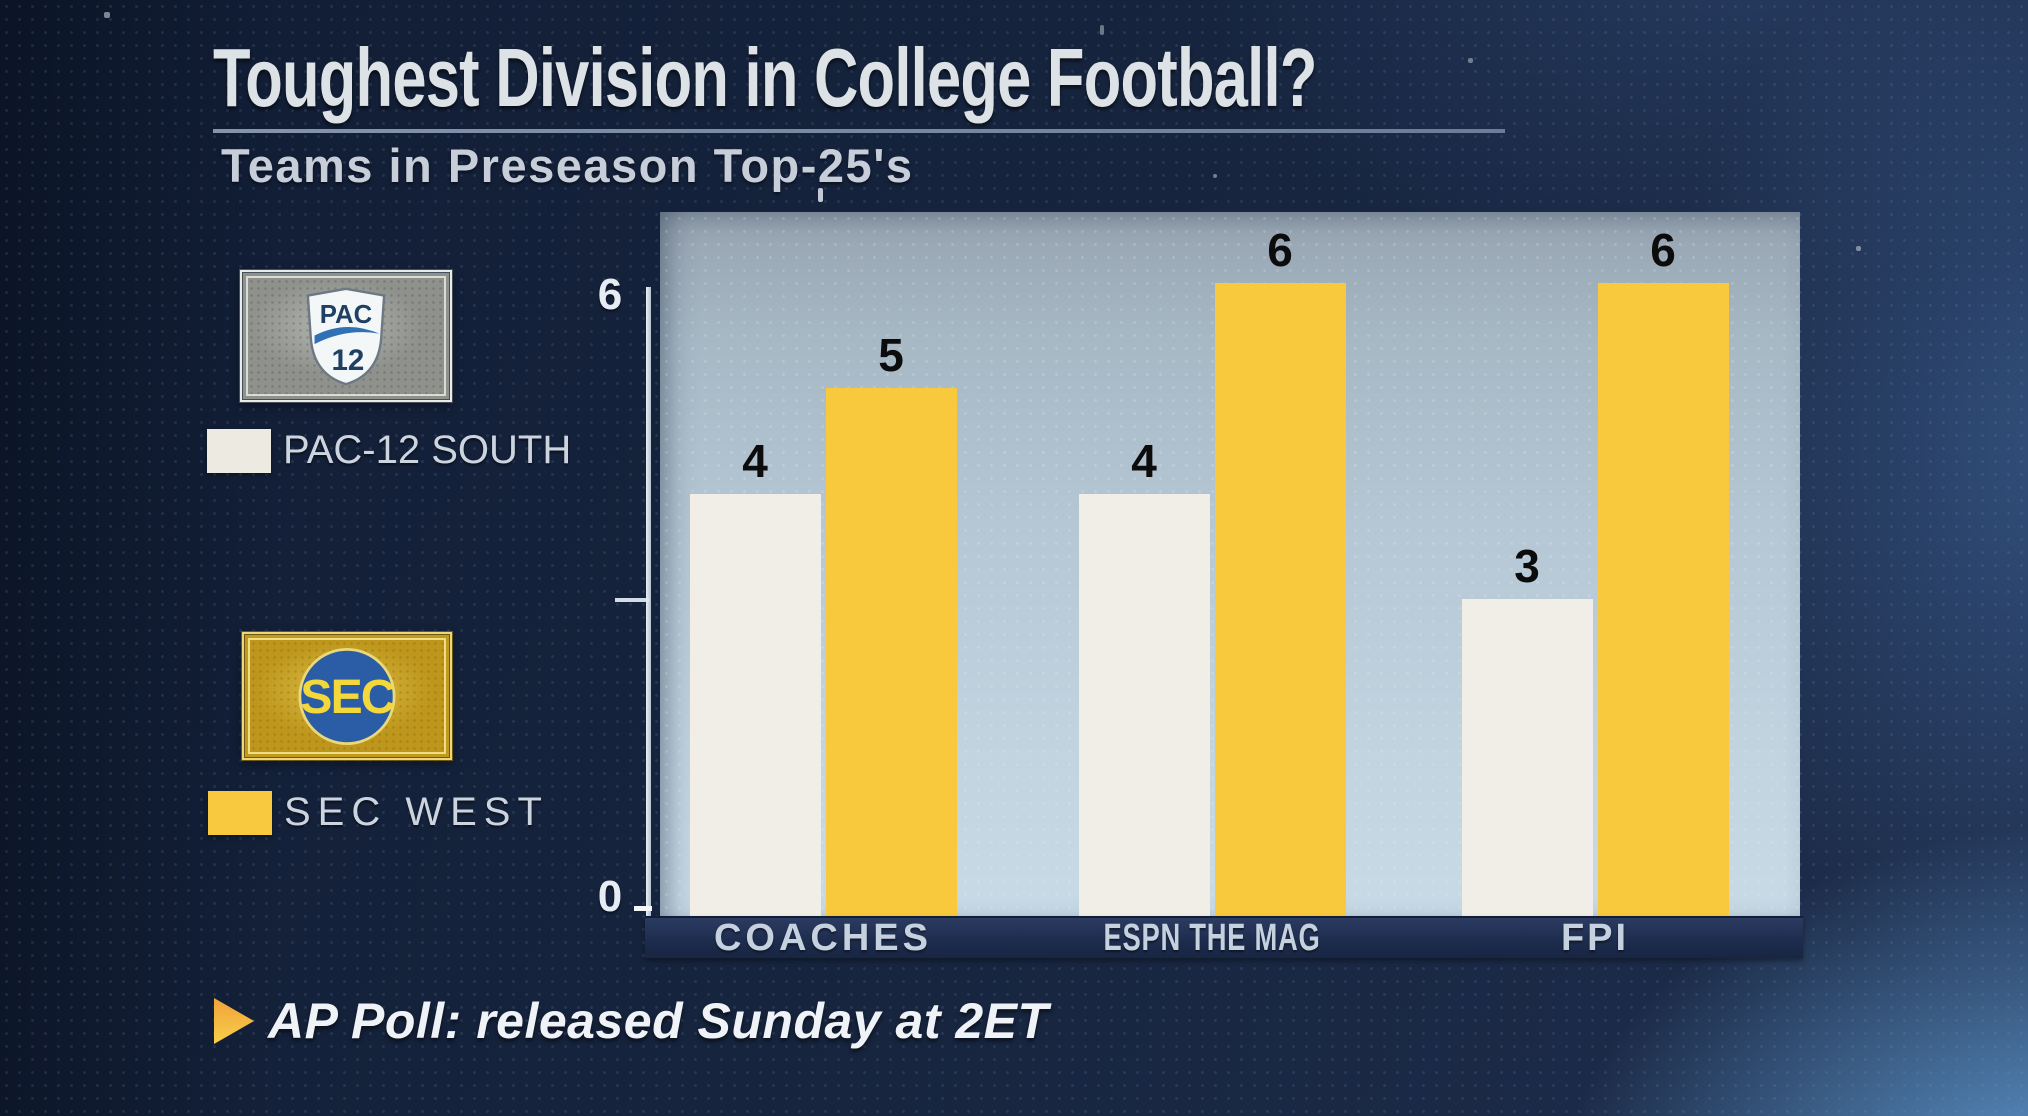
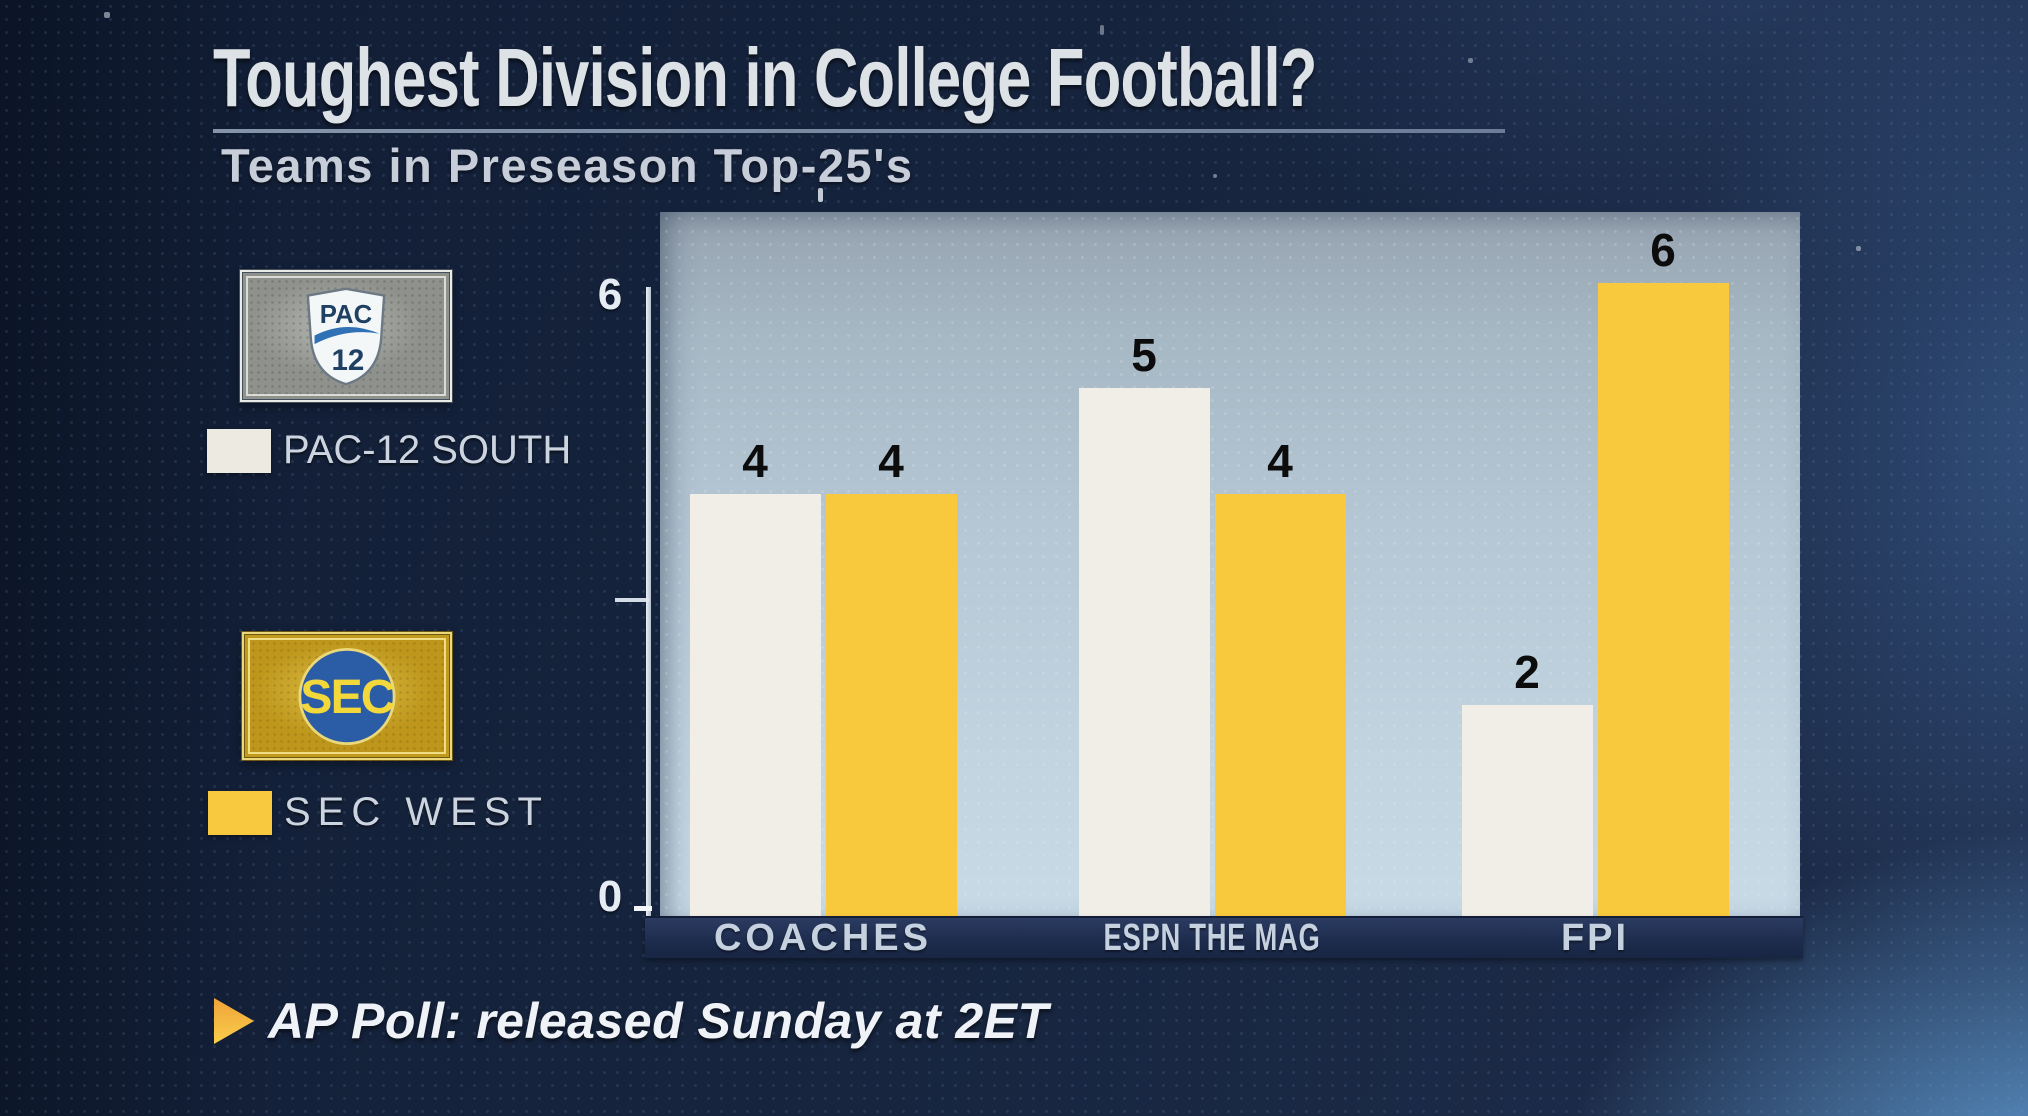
SEC WEST/COACHES: 5 -> 4
PAC-12 SOUTH/ESPN THE MAG: 4 -> 5
SEC WEST/ESPN THE MAG: 6 -> 4
PAC-12 SOUTH/FPI: 3 -> 2
